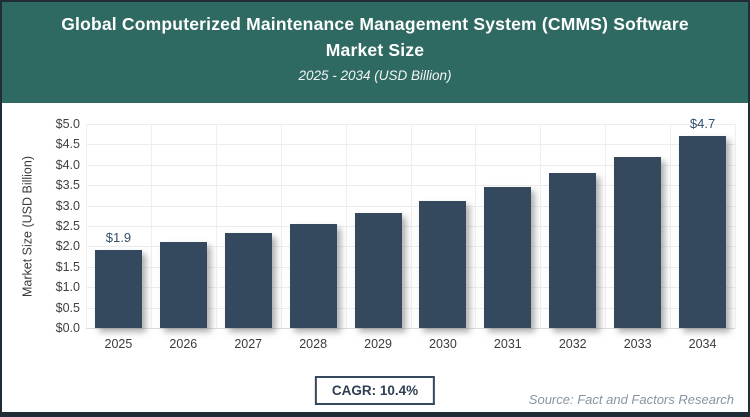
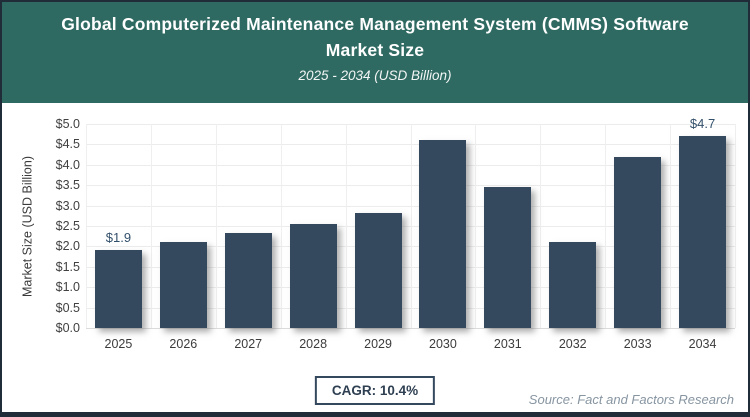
2030: $3.1 -> $4.6
2032: $3.8 -> $2.1
